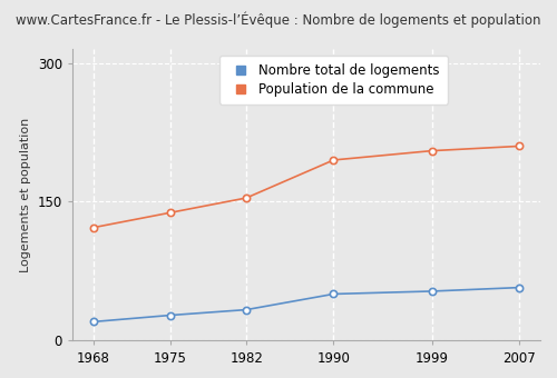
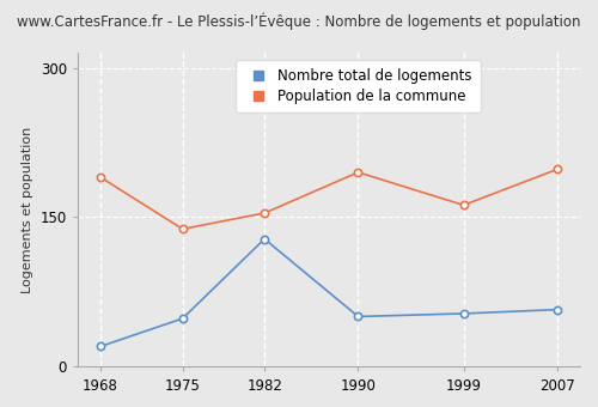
Population de la commune/1968: 122 -> 190
Nombre total de logements/1975: 27 -> 48
Nombre total de logements/1982: 33 -> 128
Population de la commune/1999: 205 -> 162
Population de la commune/2007: 210 -> 198
